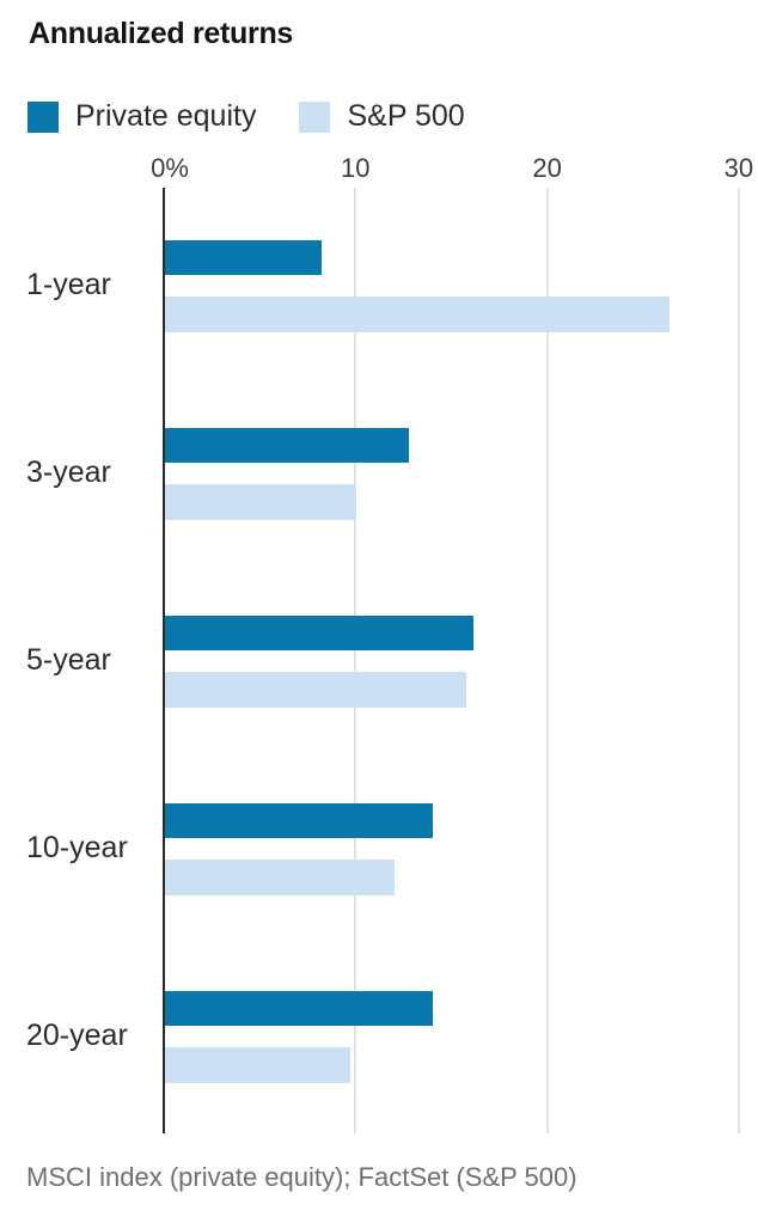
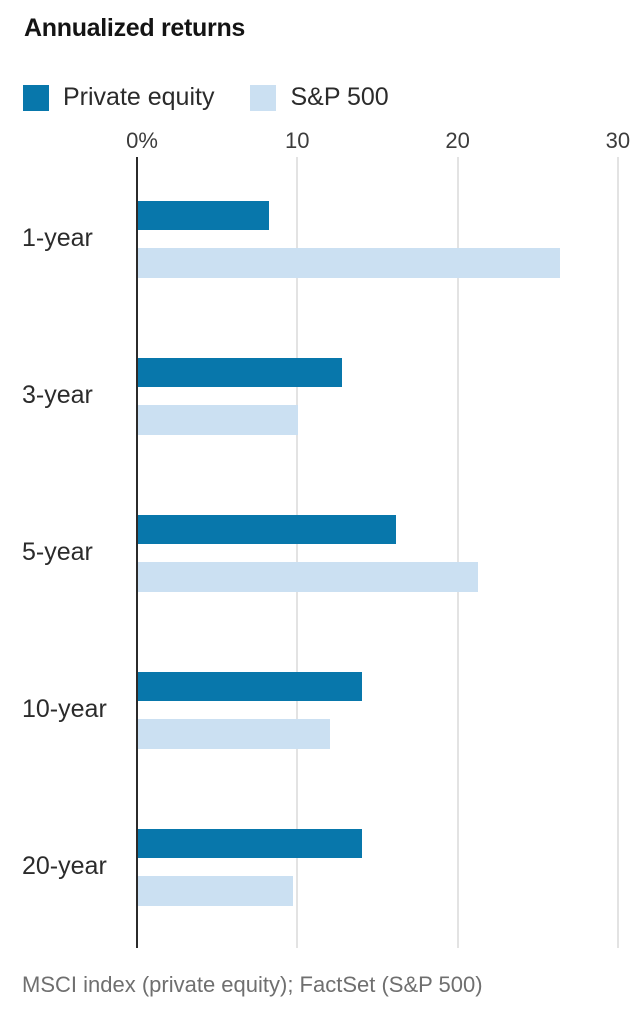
S&P 500/5-year: 15.7 -> 21.2
